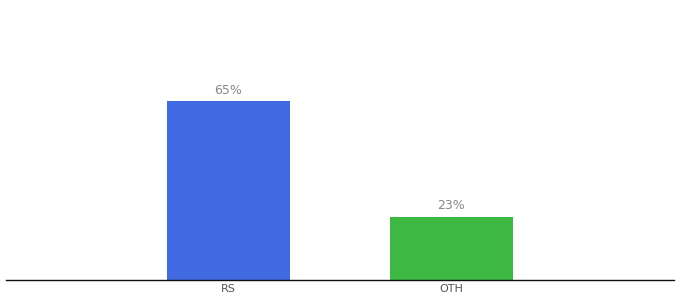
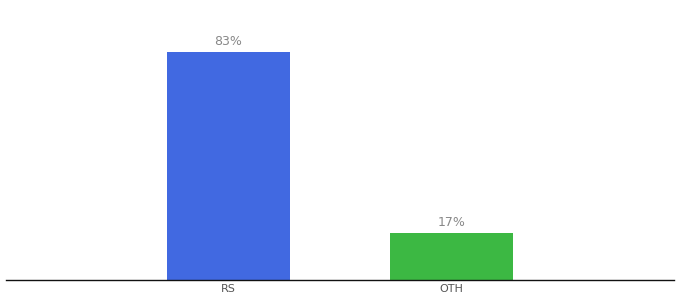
RS: 65% -> 83%
OTH: 23% -> 17%
